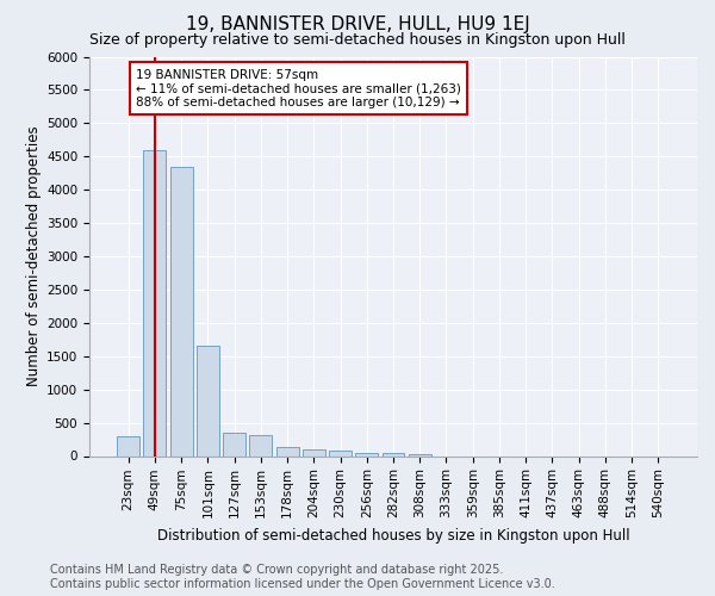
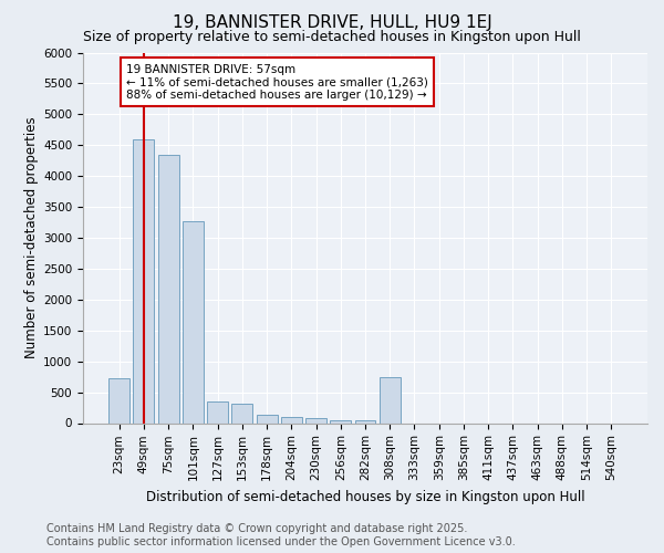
23sqm: 300 -> 720
101sqm: 1650 -> 3260
308sqm: 30 -> 740
